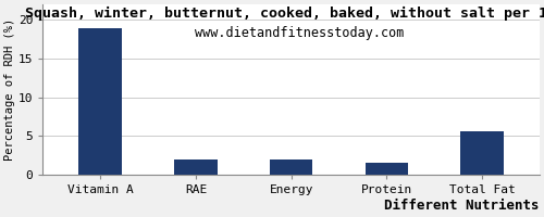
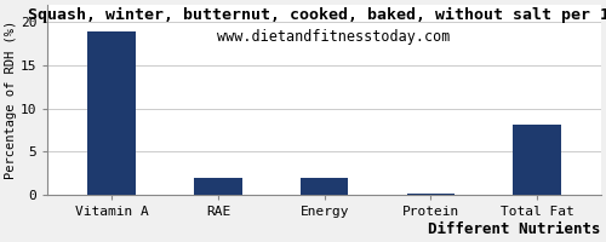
Protein: 1.6 -> 0.1
Total Fat: 5.6 -> 8.2
